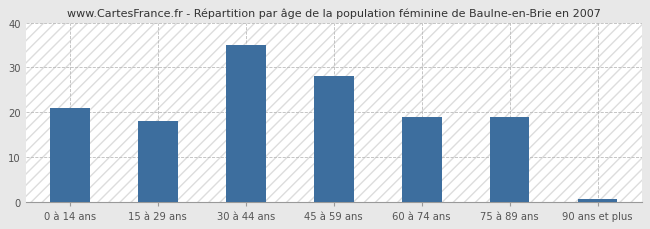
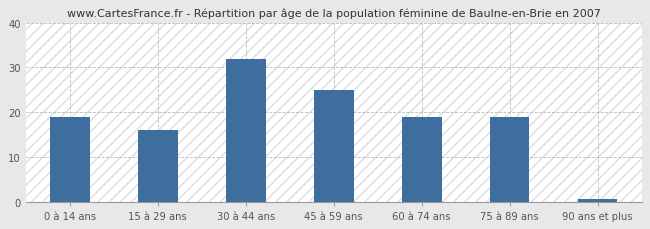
0 à 14 ans: 21.0 -> 19.0
15 à 29 ans: 18.0 -> 16.0
30 à 44 ans: 35.0 -> 32.0
45 à 59 ans: 28.0 -> 25.0
